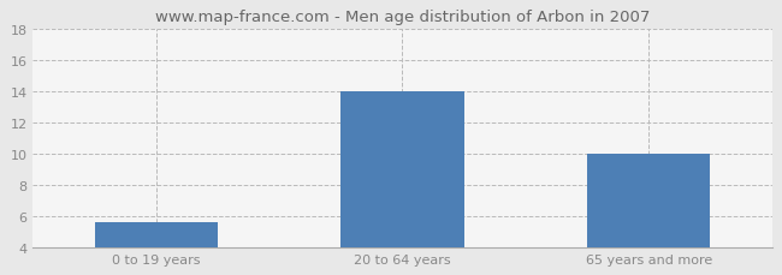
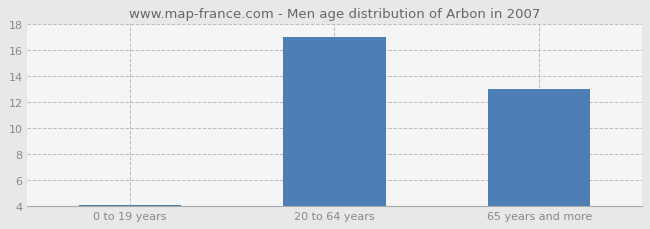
0 to 19 years: 5.6 -> 4.0
20 to 64 years: 14.0 -> 17.0
65 years and more: 10.0 -> 13.0
